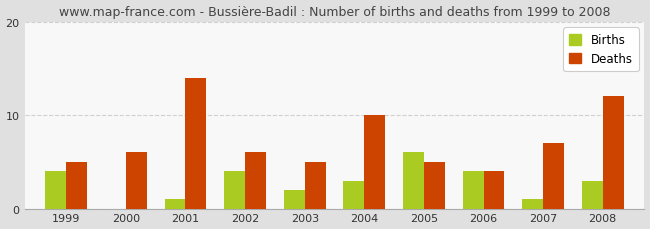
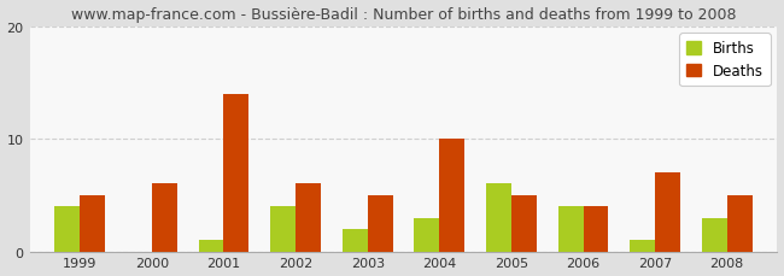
Deaths/2008: 12 -> 5
